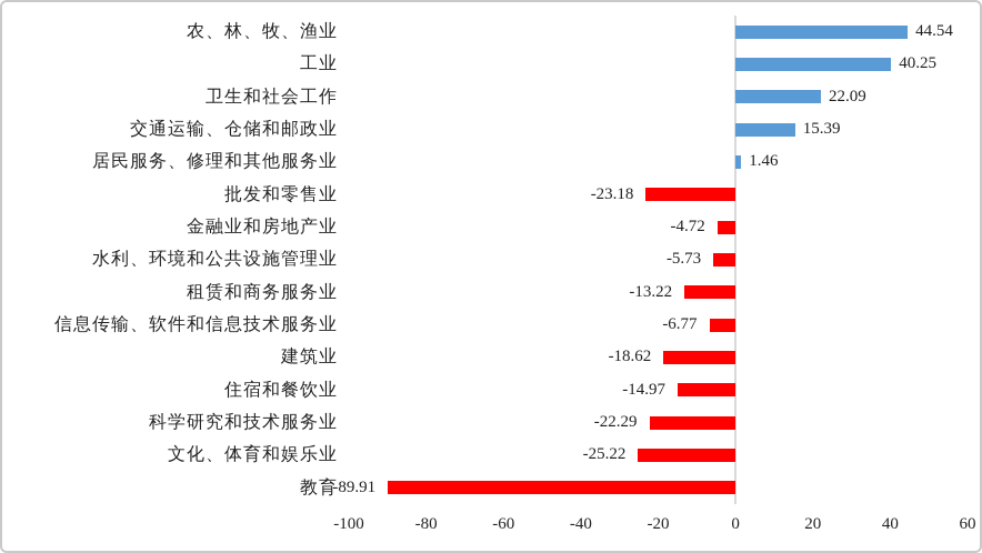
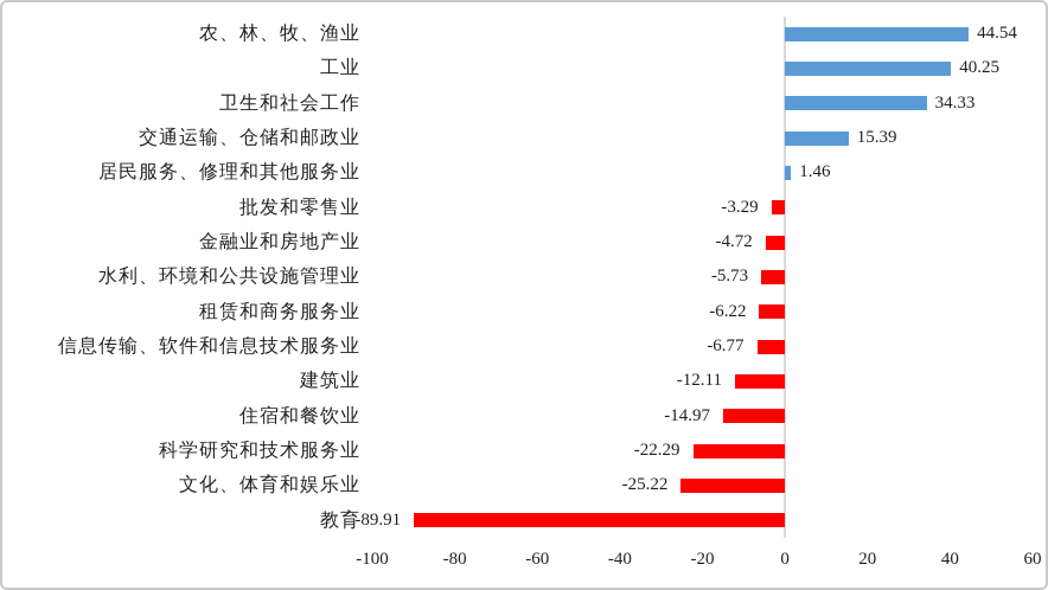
卫生和社会工作: 22.09 -> 34.33
批发和零售业: -23.18 -> -3.29
租赁和商务服务业: -13.22 -> -6.22
建筑业: -18.62 -> -12.11
